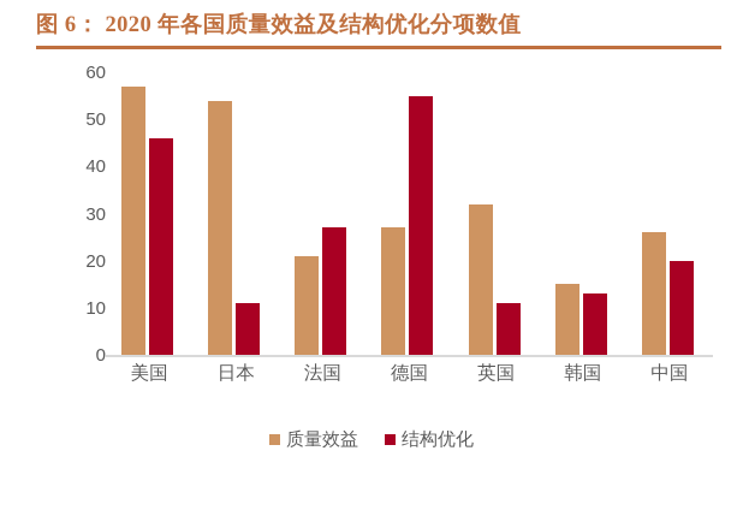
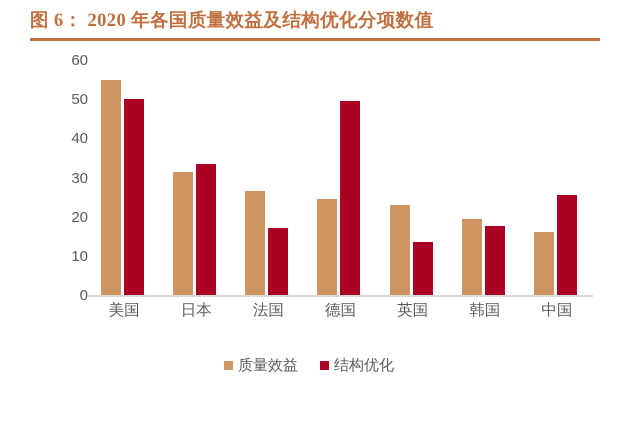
质量效益/美国: 57 -> 55
结构优化/美国: 46 -> 50
质量效益/日本: 54 -> 32
结构优化/日本: 11 -> 34
质量效益/法国: 21 -> 26
结构优化/法国: 27 -> 17
质量效益/德国: 27 -> 24
结构优化/德国: 55 -> 50
质量效益/英国: 32 -> 23
结构优化/英国: 11 -> 14
质量效益/韩国: 15 -> 20
结构优化/韩国: 13 -> 18
质量效益/中国: 26 -> 16
结构优化/中国: 20 -> 26
